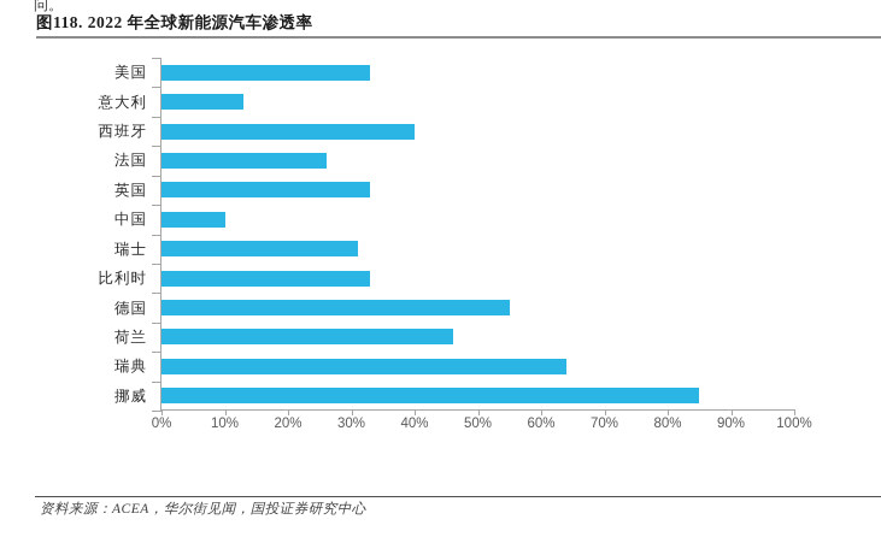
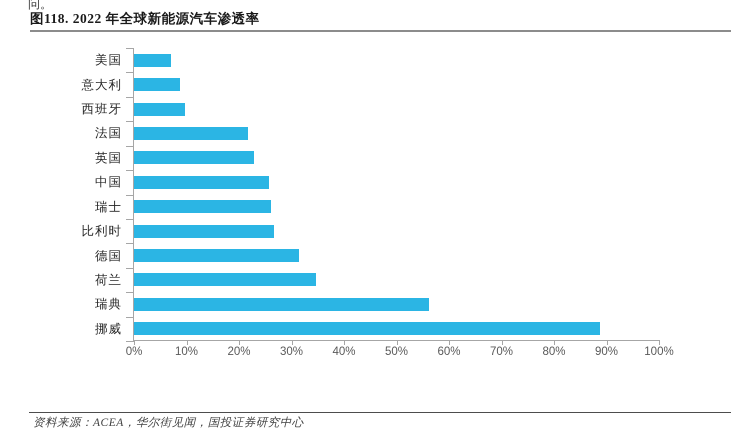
美国: 33% -> 7%
意大利: 13% -> 9%
西班牙: 40% -> 10%
法国: 26% -> 22%
英国: 33% -> 23%
中国: 10% -> 26%
瑞士: 31% -> 26%
比利时: 33% -> 27%
德国: 55% -> 32%
荷兰: 46% -> 35%
瑞典: 64% -> 56%
挪威: 85% -> 89%
